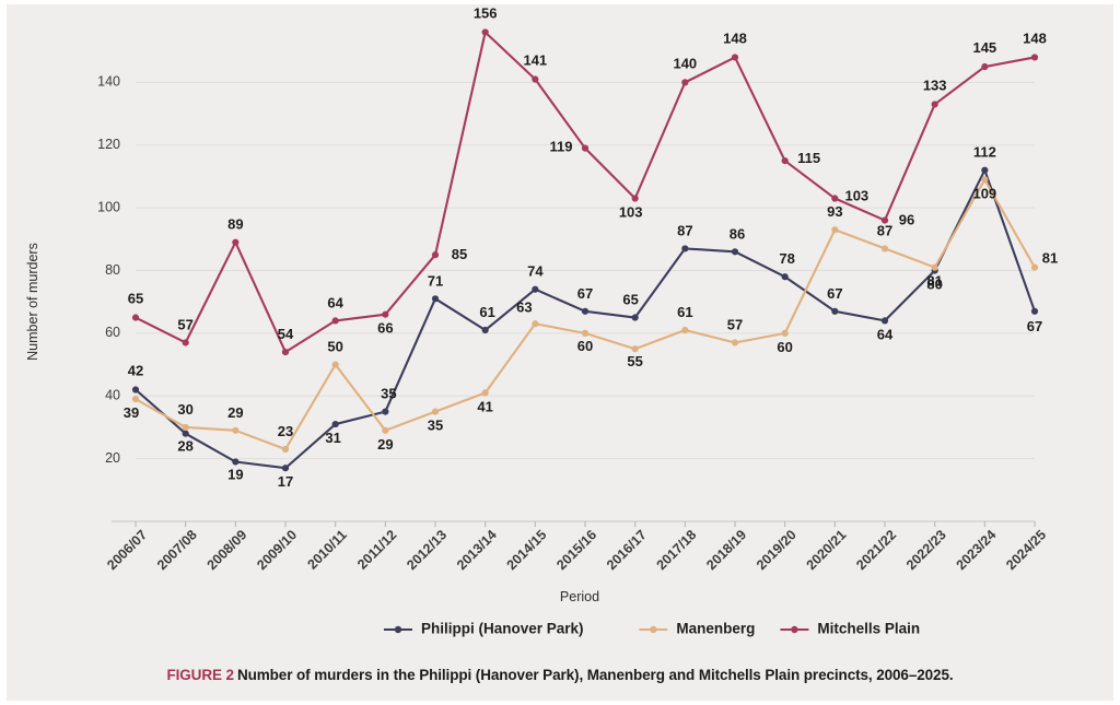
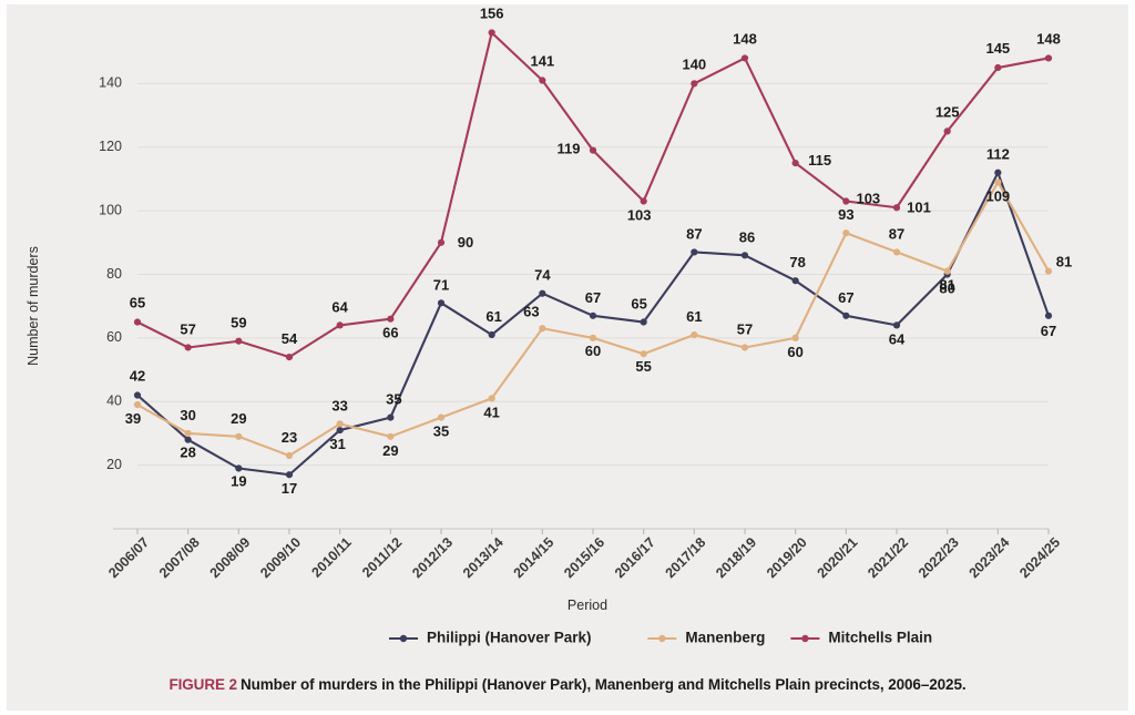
Mitchells Plain/2008/09: 89 -> 59
Manenberg/2010/11: 50 -> 33
Mitchells Plain/2012/13: 85 -> 90
Mitchells Plain/2021/22: 96 -> 101
Mitchells Plain/2022/23: 133 -> 125
